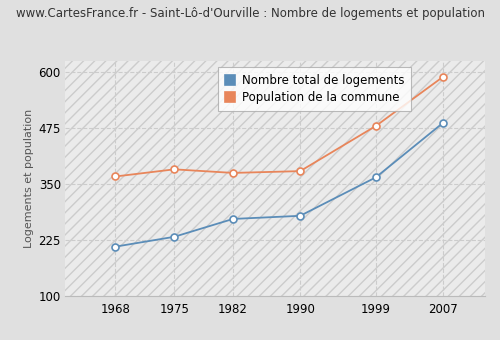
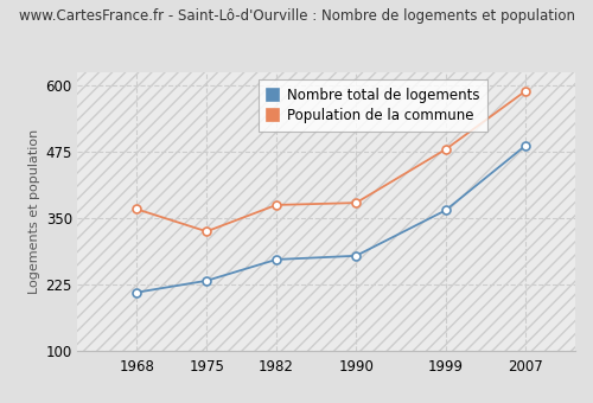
Population de la commune/1975: 383 -> 325
